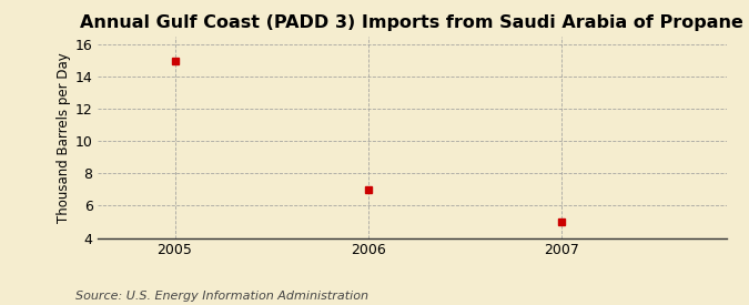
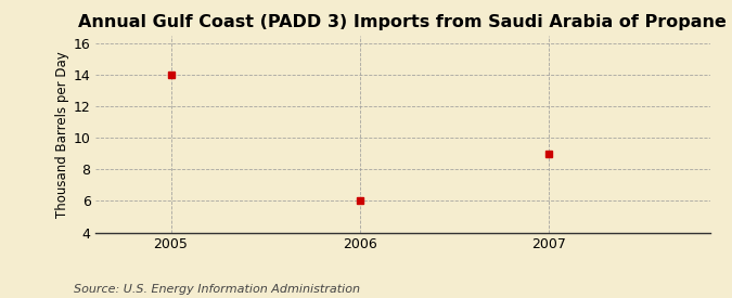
2005: 15 -> 14
2006: 7 -> 6
2007: 5 -> 9
